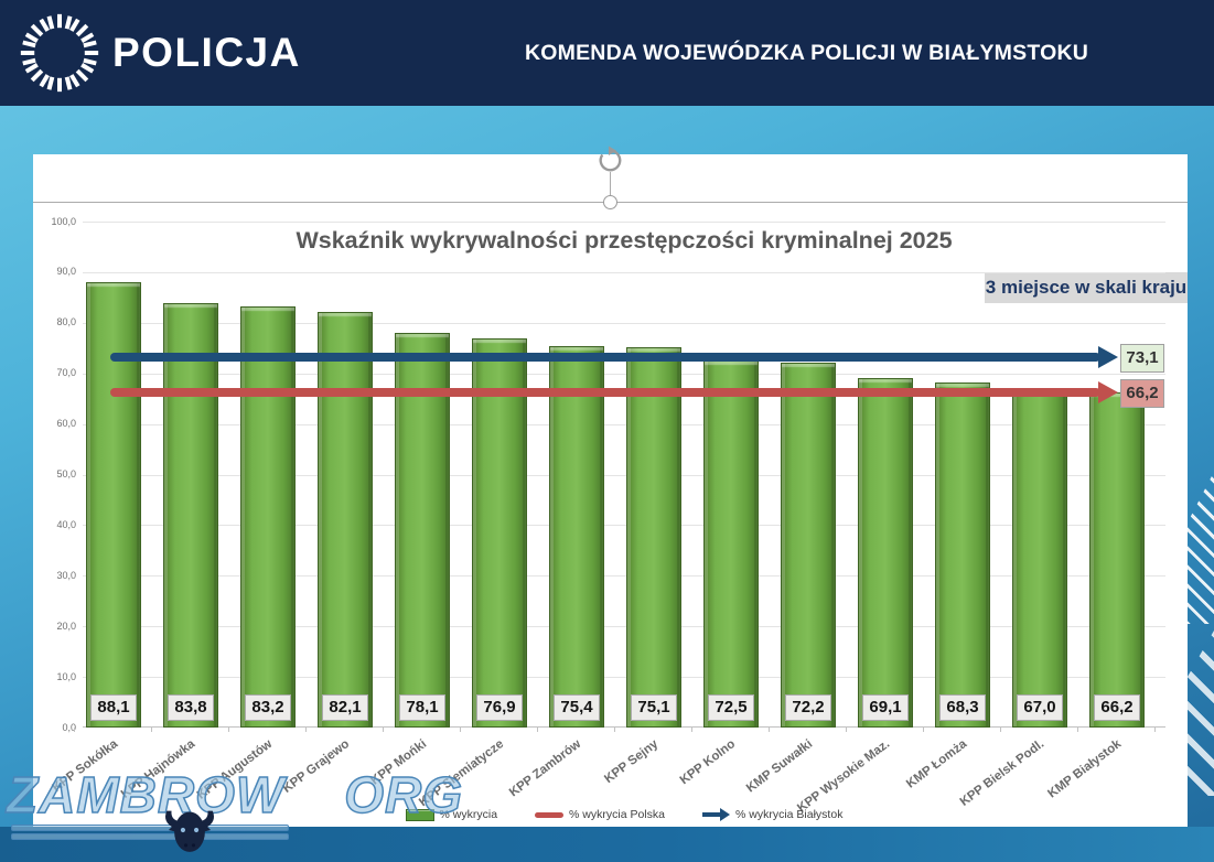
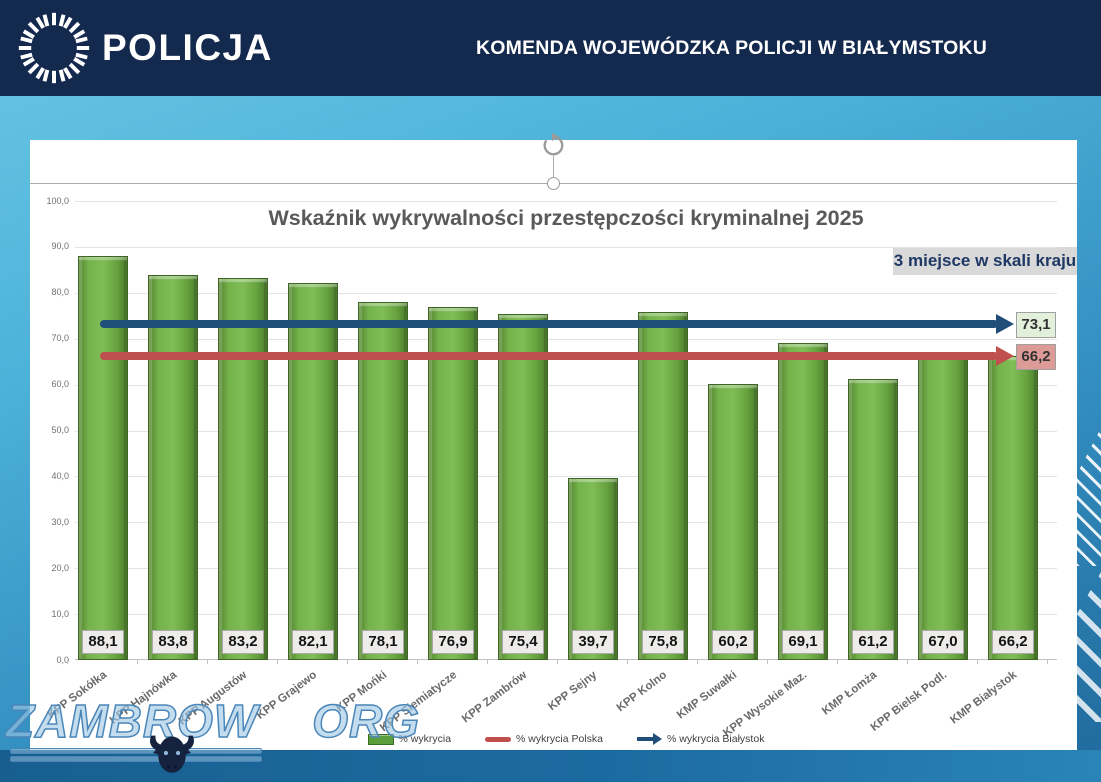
KPP Sejny: 75,1 -> 39,7
KPP Kolno: 72,5 -> 75,8
KMP Suwałki: 72,2 -> 60,2
KMP Łomża: 68,3 -> 61,2
